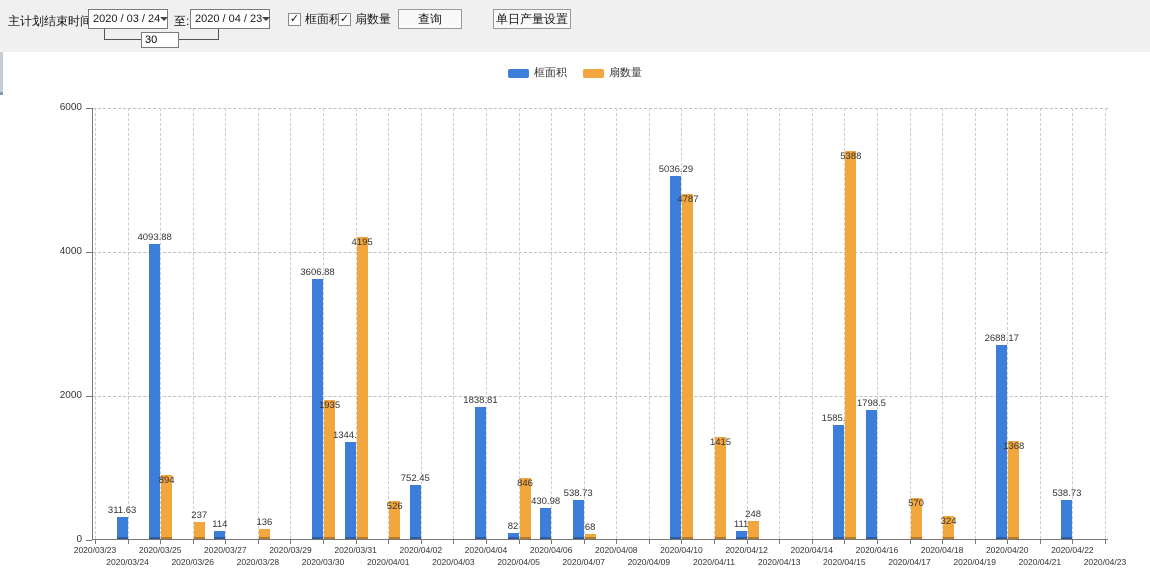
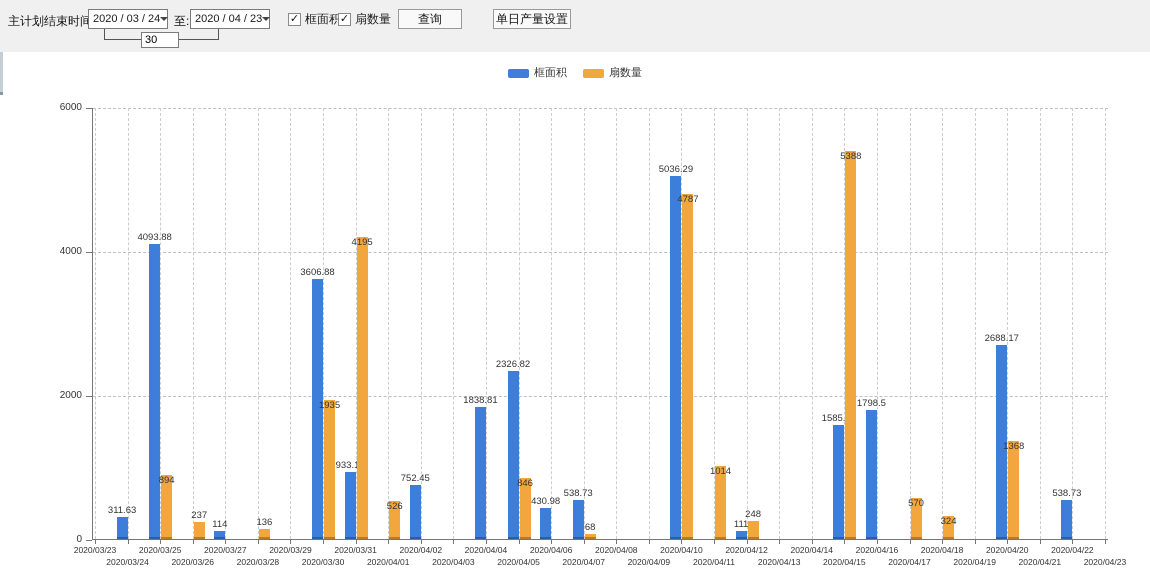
框面积/2020/03/31: 1344.95 -> 933.15
框面积/2020/04/05: 82 -> 2326.82
扇数量/2020/04/11: 1415 -> 1014
